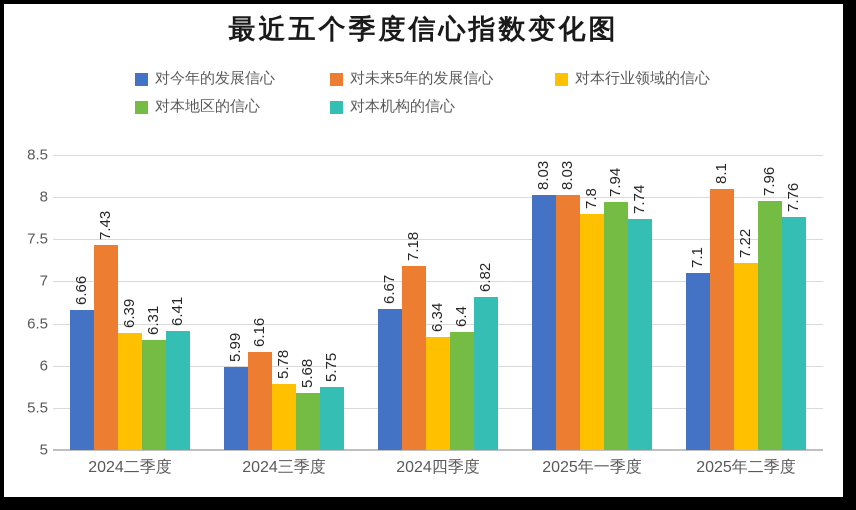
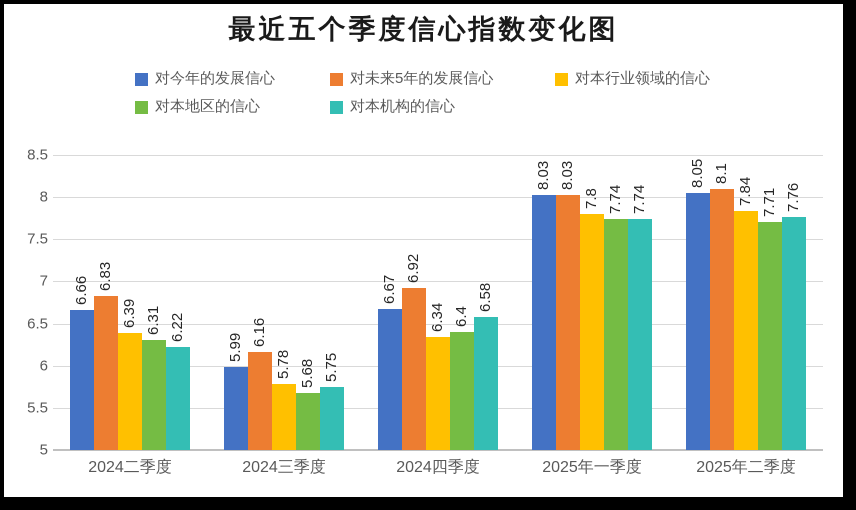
对未来5年的发展信心/2024二季度: 7.43 -> 6.83
对本机构的信心/2024二季度: 6.41 -> 6.22
对未来5年的发展信心/2024四季度: 7.18 -> 6.92
对本机构的信心/2024四季度: 6.82 -> 6.58
对本地区的信心/2025年一季度: 7.94 -> 7.74
对今年的发展信心/2025年二季度: 7.1 -> 8.05
对本行业领域的信心/2025年二季度: 7.22 -> 7.84
对本地区的信心/2025年二季度: 7.96 -> 7.71
